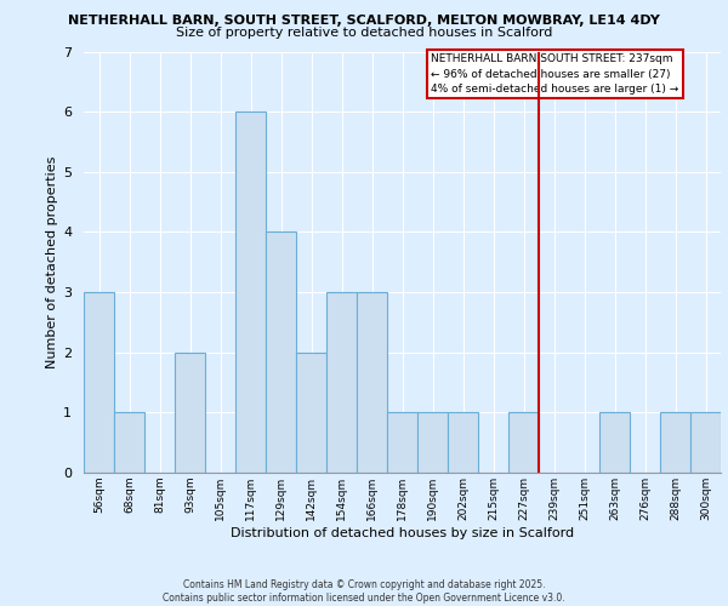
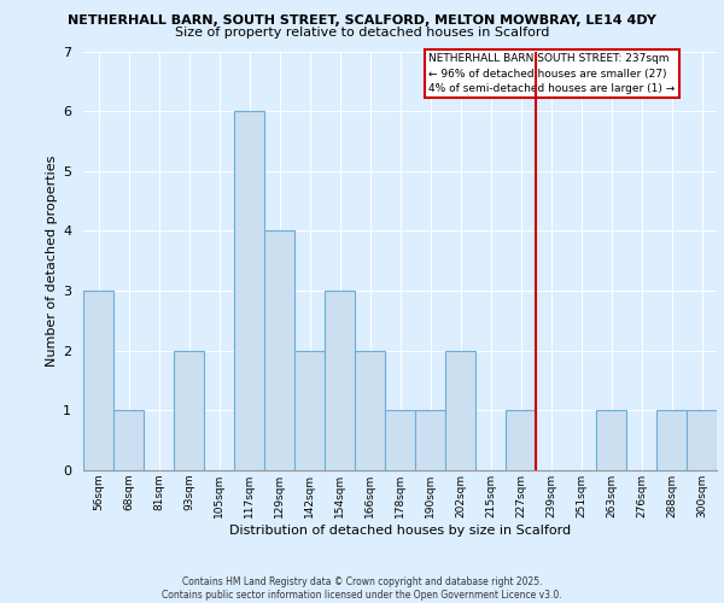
166sqm: 3 -> 2
202sqm: 1 -> 2
